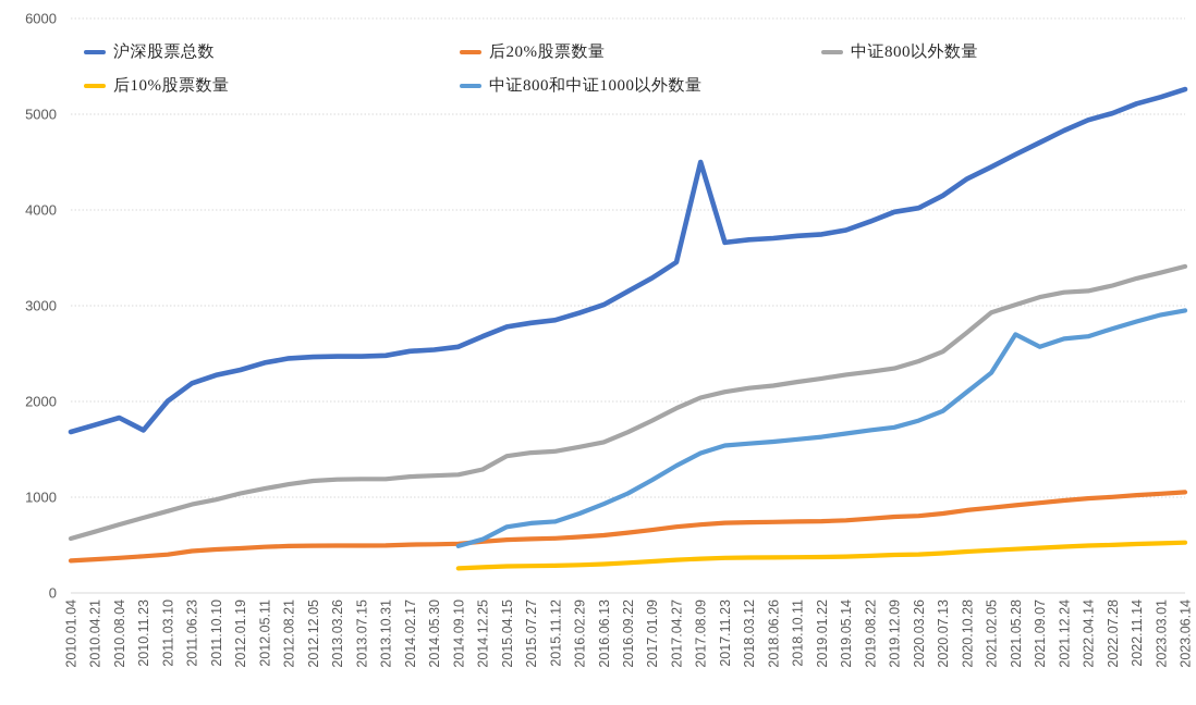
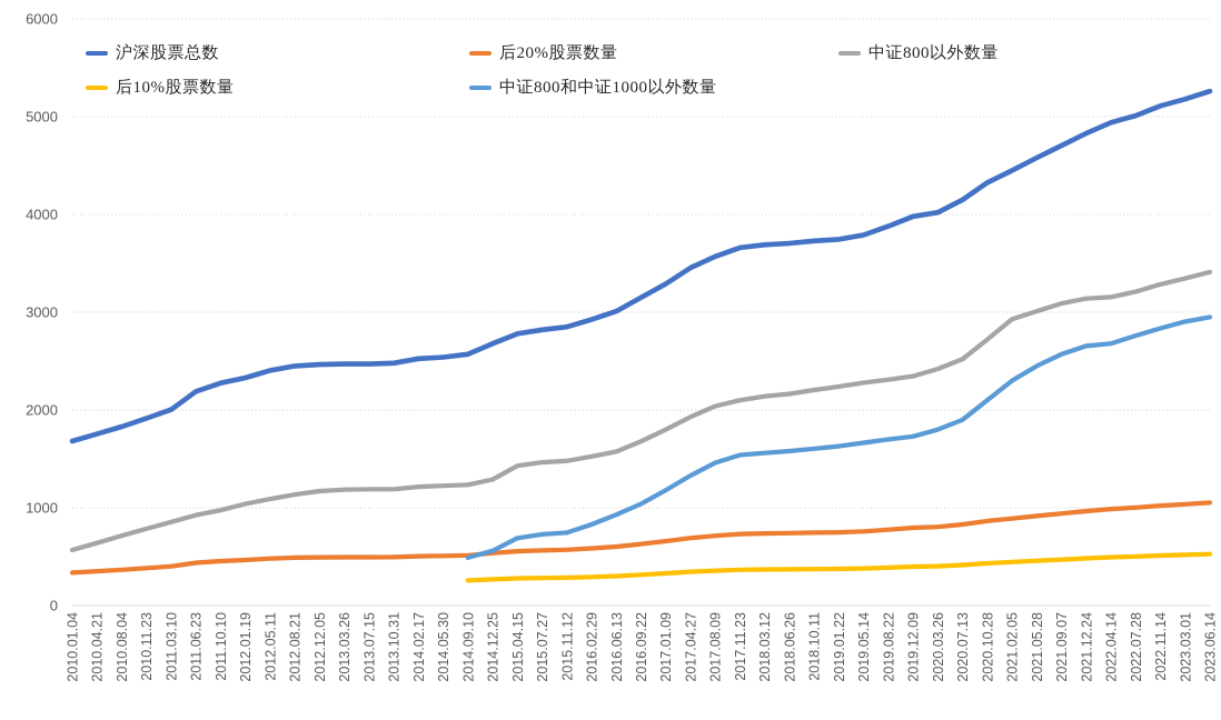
沪深股票总数/2010.11.23: 1700 -> 1900
沪深股票总数/2017.08.09: 4500 -> 3600
中证800和中证1000以外数量/2021.05.28: 2700 -> 2400
